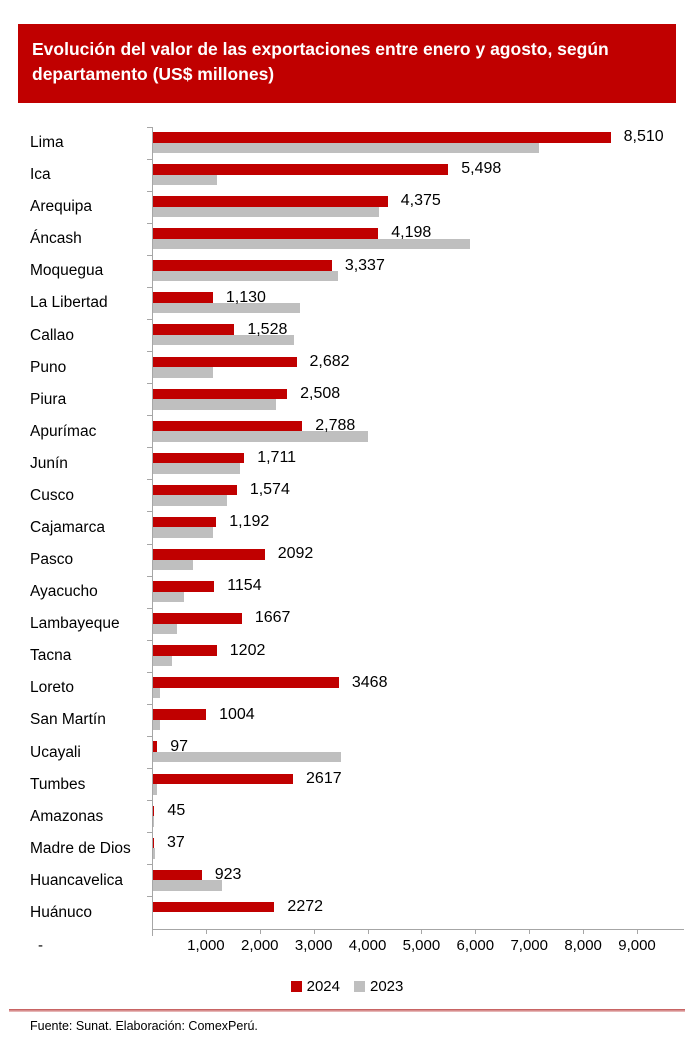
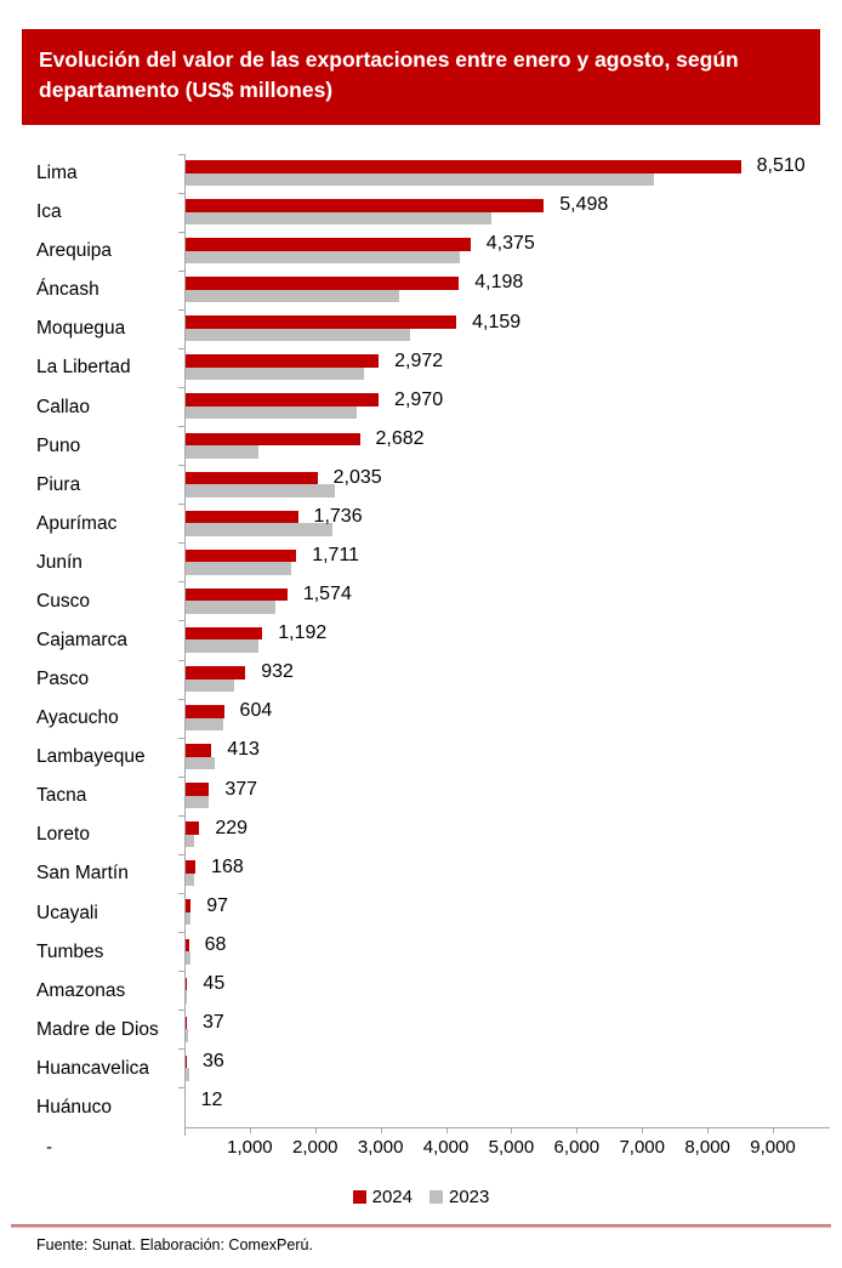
2023/Ica: 1200 -> 4700
2023/Áncash: 5900 -> 3300
2024/Moquegua: 3,337 -> 4,159
2024/La Libertad: 1,130 -> 2,972
2024/Callao: 1,528 -> 2,970
2024/Piura: 2,508 -> 2,035
2024/Apurímac: 2,788 -> 1,736
2023/Apurímac: 4000 -> 2300
2024/Pasco: 2092 -> 932
2024/Ayacucho: 1154 -> 604
2024/Lambayeque: 1667 -> 413
2024/Tacna: 1202 -> 377
2024/Loreto: 3468 -> 229
2024/San Martín: 1004 -> 168
2023/Ucayali: 3500 -> 100
2024/Tumbes: 2617 -> 68
2024/Huancavelica: 923 -> 36
2023/Huancavelica: 1300 -> 100
2024/Huánuco: 2272 -> 12
